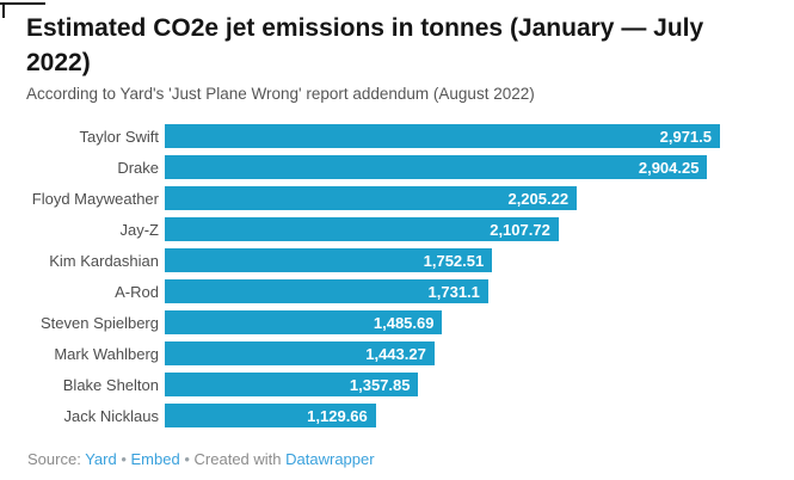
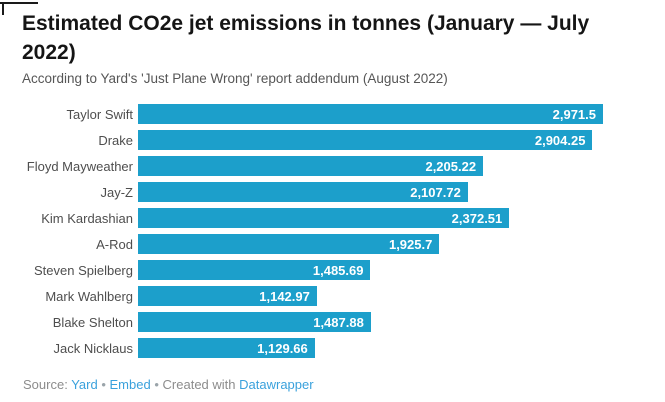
Kim Kardashian: 1,752.51 -> 2,372.51
A-Rod: 1,731.1 -> 1,925.7
Mark Wahlberg: 1,443.27 -> 1,142.97
Blake Shelton: 1,357.85 -> 1,487.88
